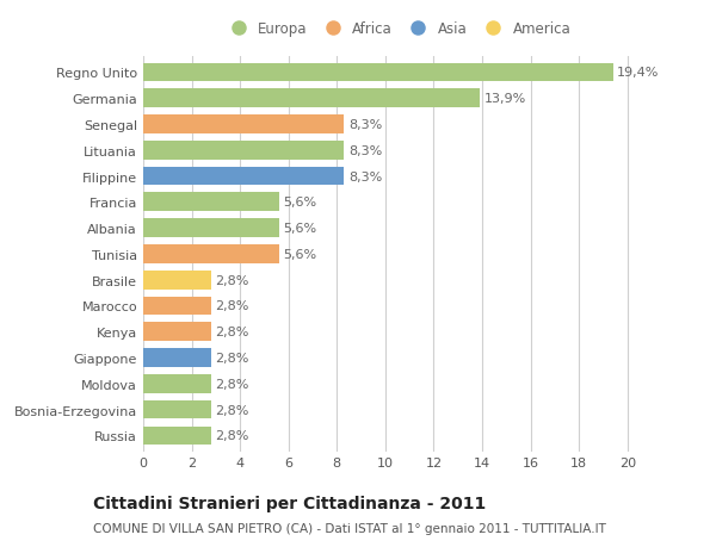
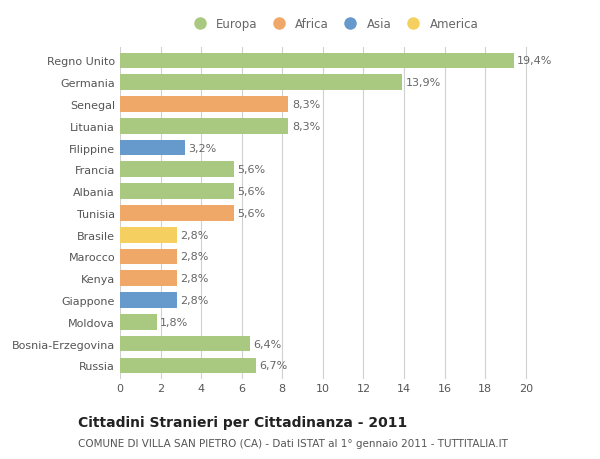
Filippine: 8,3% -> 3,2%
Moldova: 2,8% -> 1,8%
Bosnia-Erzegovina: 2,8% -> 6,4%
Russia: 2,8% -> 6,7%
